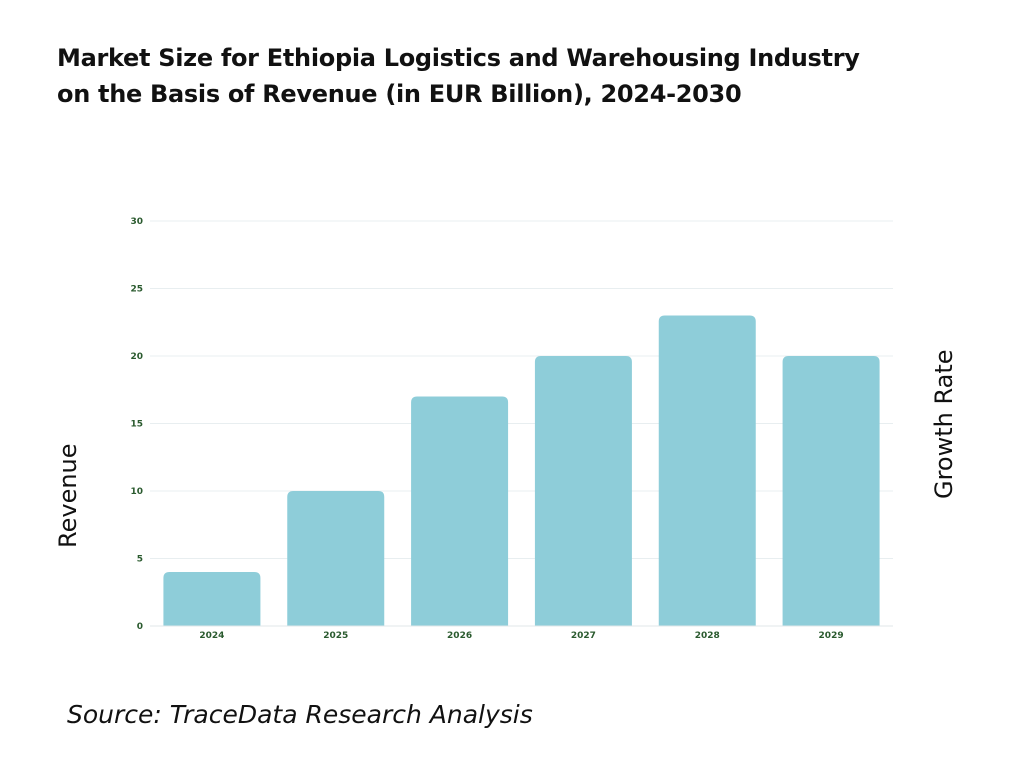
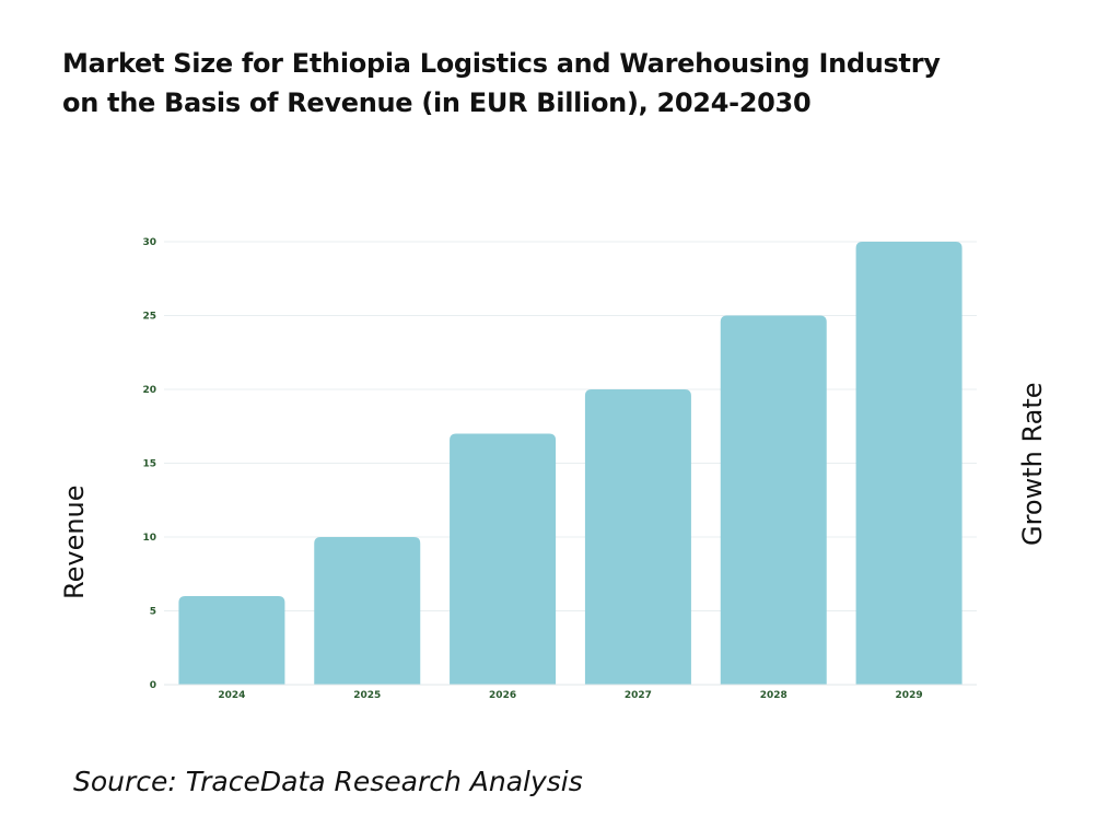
2024: 4 -> 6
2028: 23 -> 25
2029: 20 -> 30
